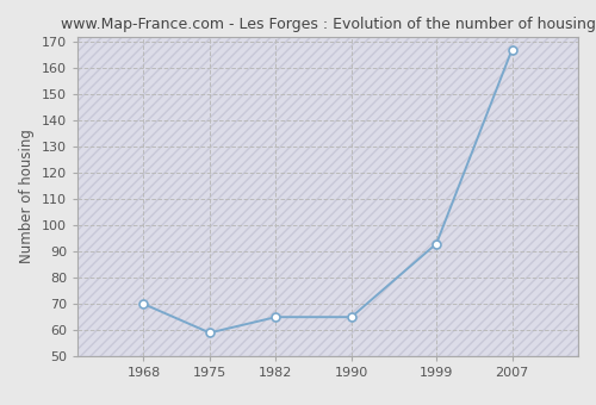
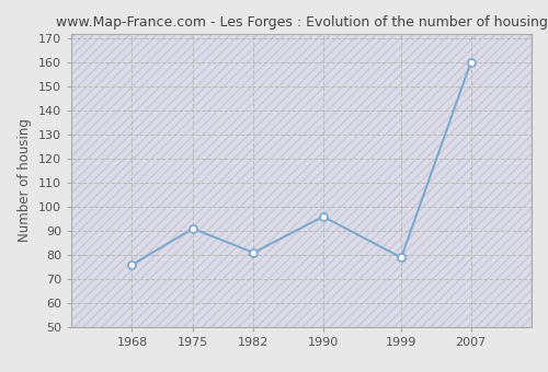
1968: 70 -> 76
1975: 59 -> 91
1982: 65 -> 81
1990: 65 -> 96
1999: 93 -> 79
2007: 167 -> 160
